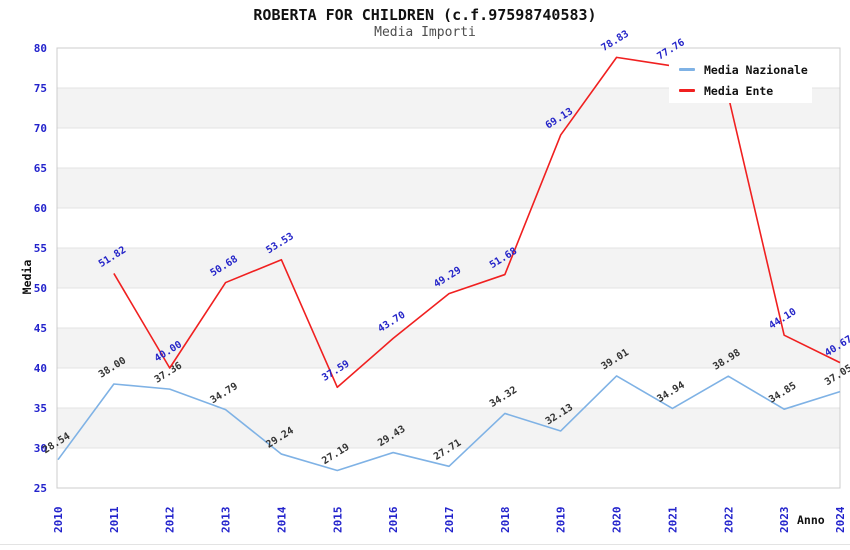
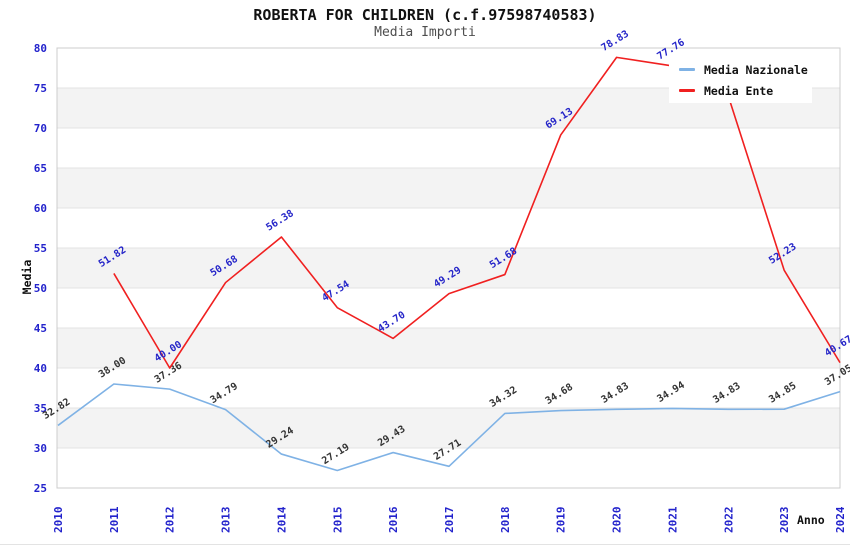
Media Nazionale/2010: 28.54 -> 32.82
Media Ente/2014: 53.53 -> 56.38
Media Ente/2015: 37.59 -> 47.54
Media Nazionale/2019: 32.13 -> 34.68
Media Nazionale/2020: 39.01 -> 34.83
Media Nazionale/2022: 38.98 -> 34.83
Media Ente/2023: 44.10 -> 52.23
